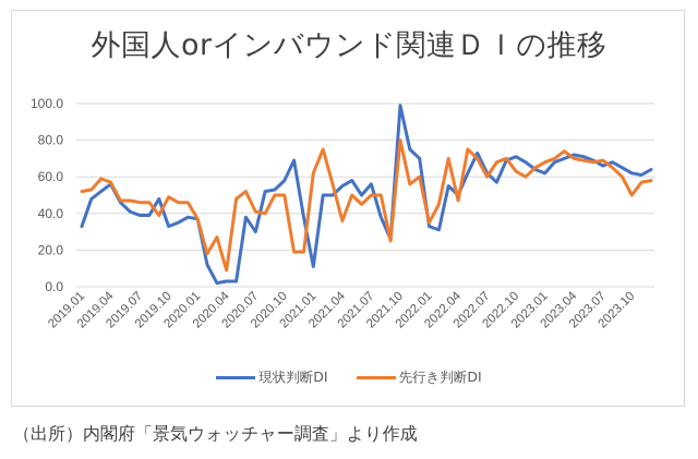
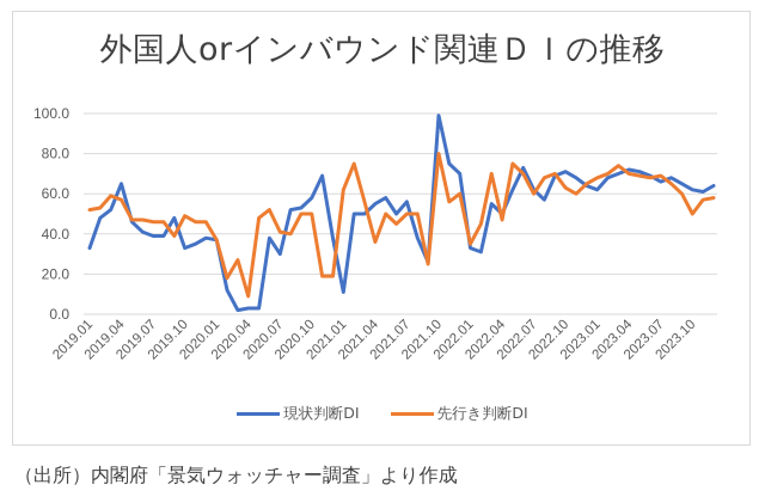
現状判断DI/2019.04: 56 -> 65
